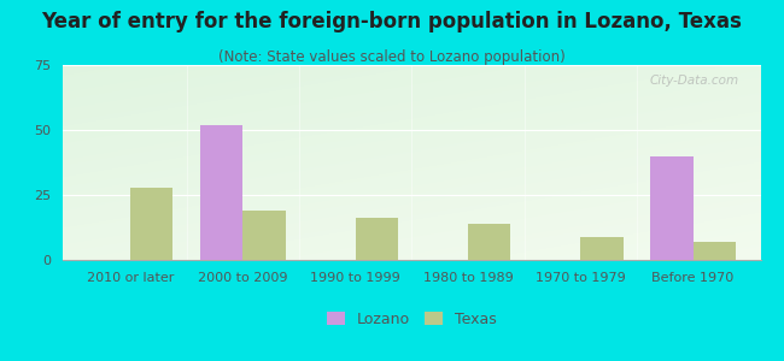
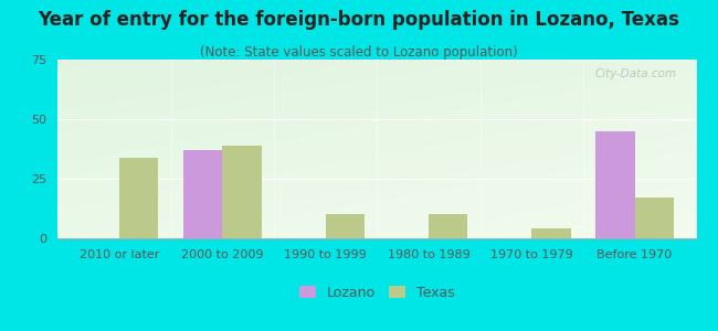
Texas/2010 or later: 28 -> 34
Lozano/2000 to 2009: 52 -> 37
Texas/2000 to 2009: 19 -> 39
Texas/1990 to 1999: 16 -> 10
Texas/1980 to 1989: 14 -> 10
Texas/1970 to 1979: 9 -> 4
Lozano/Before 1970: 40 -> 45
Texas/Before 1970: 7 -> 17
